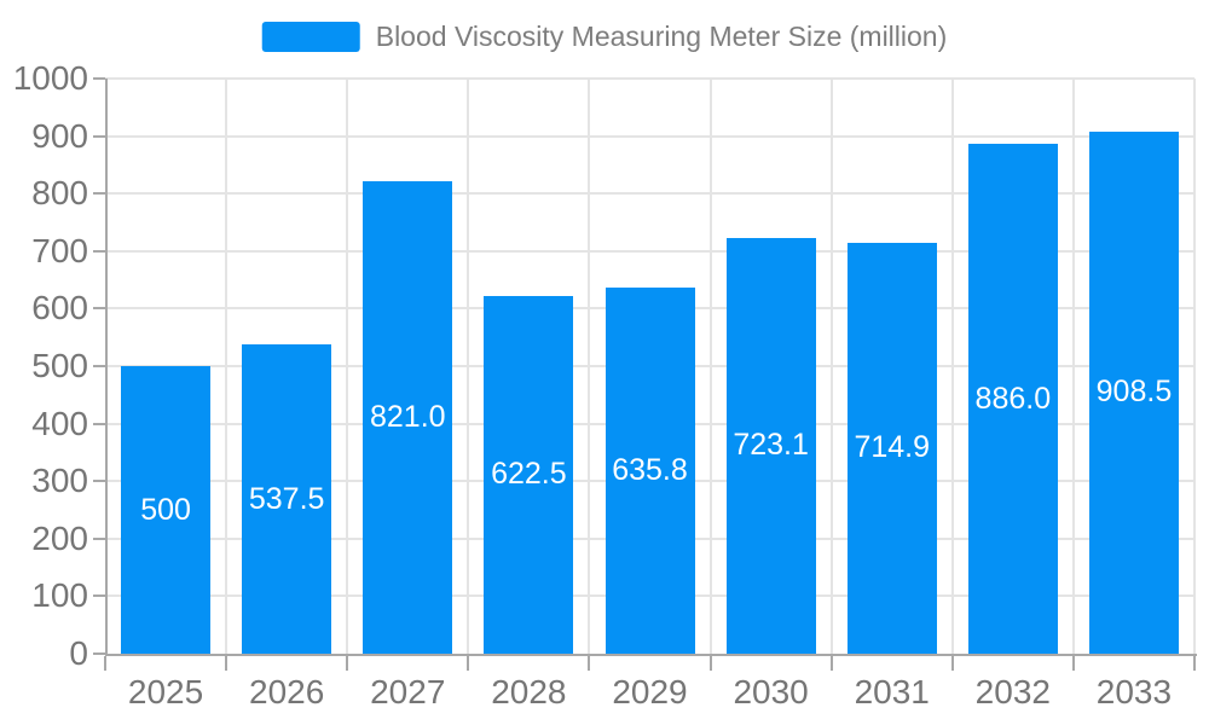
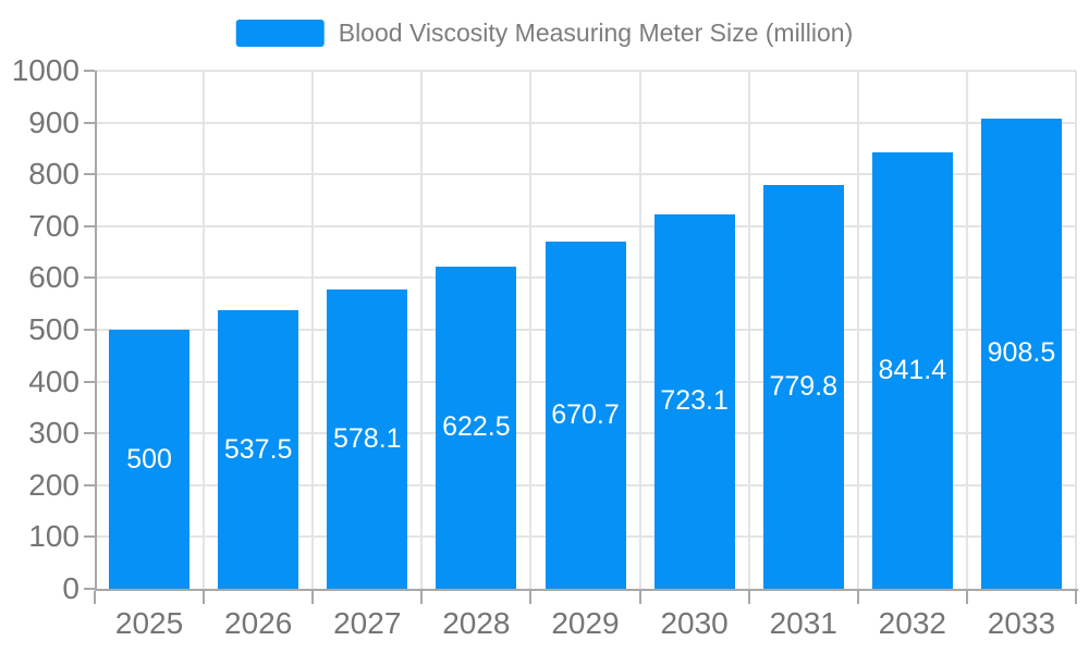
2027: 821.0 -> 578.1
2029: 635.8 -> 670.7
2031: 714.9 -> 779.8
2032: 886.0 -> 841.4
